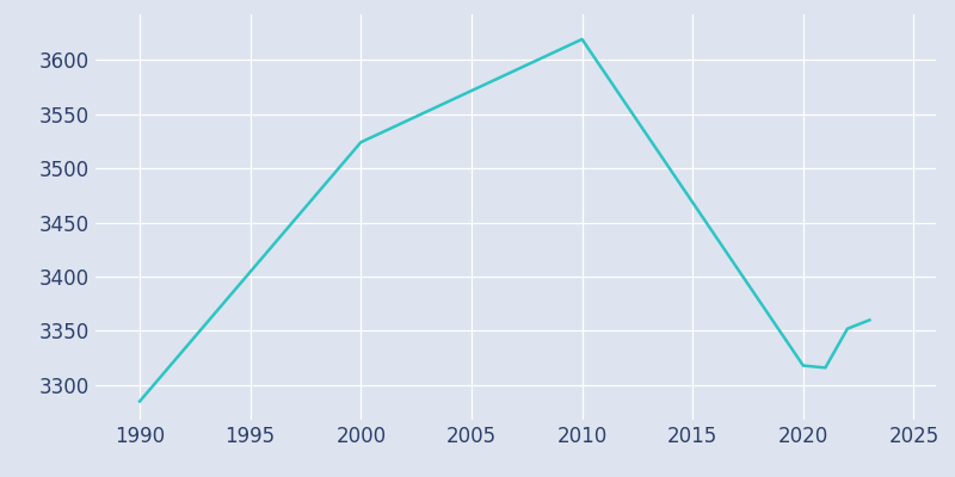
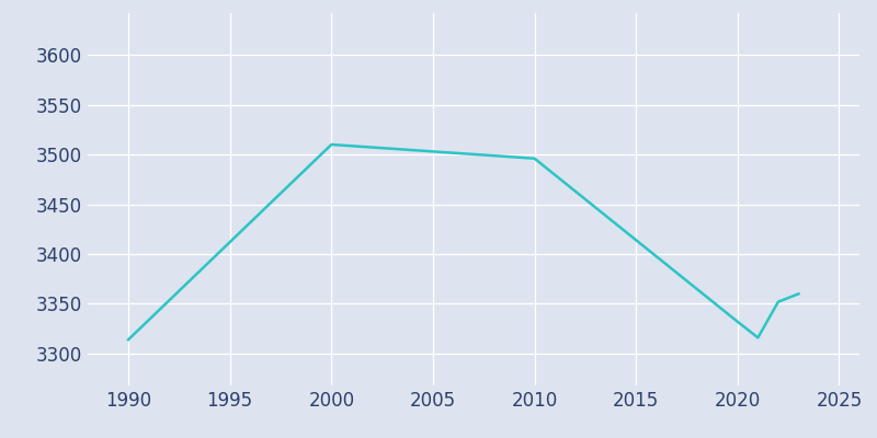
1990: 3285 -> 3314
2000: 3524 -> 3510
2010: 3619 -> 3496
2020: 3318 -> 3332
